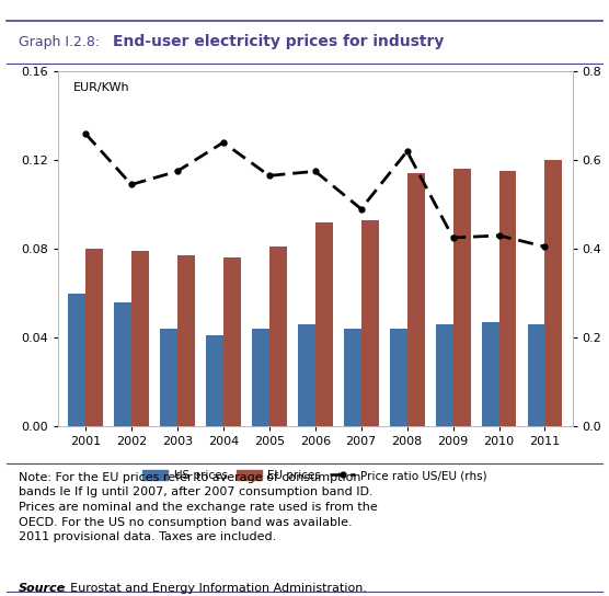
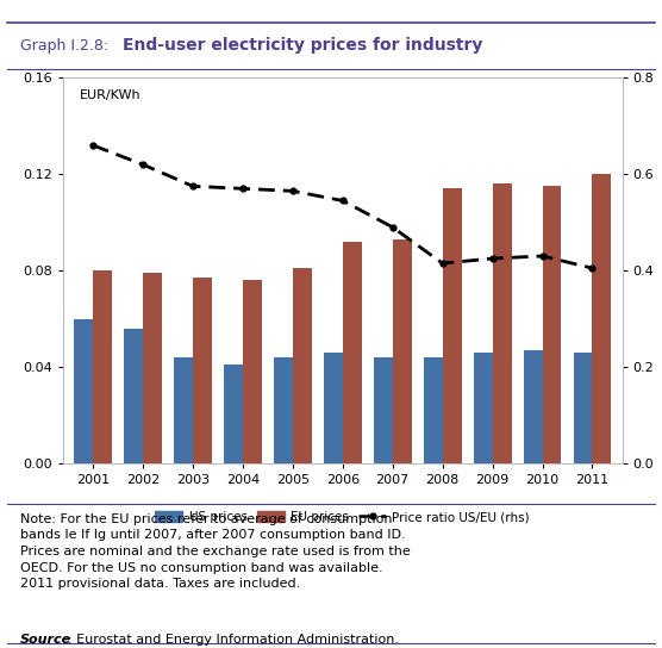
Price ratio US/EU (rhs)/2002: 0.545 -> 0.620
Price ratio US/EU (rhs)/2004: 0.640 -> 0.570
Price ratio US/EU (rhs)/2006: 0.575 -> 0.545
Price ratio US/EU (rhs)/2008: 0.620 -> 0.415
